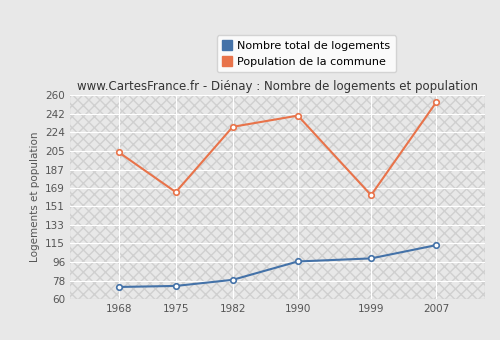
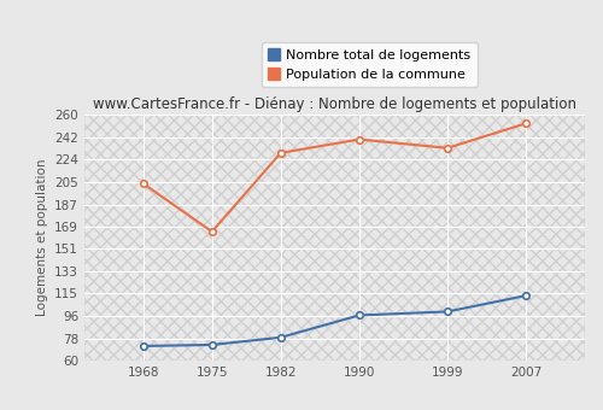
Population de la commune/1999: 162 -> 233
